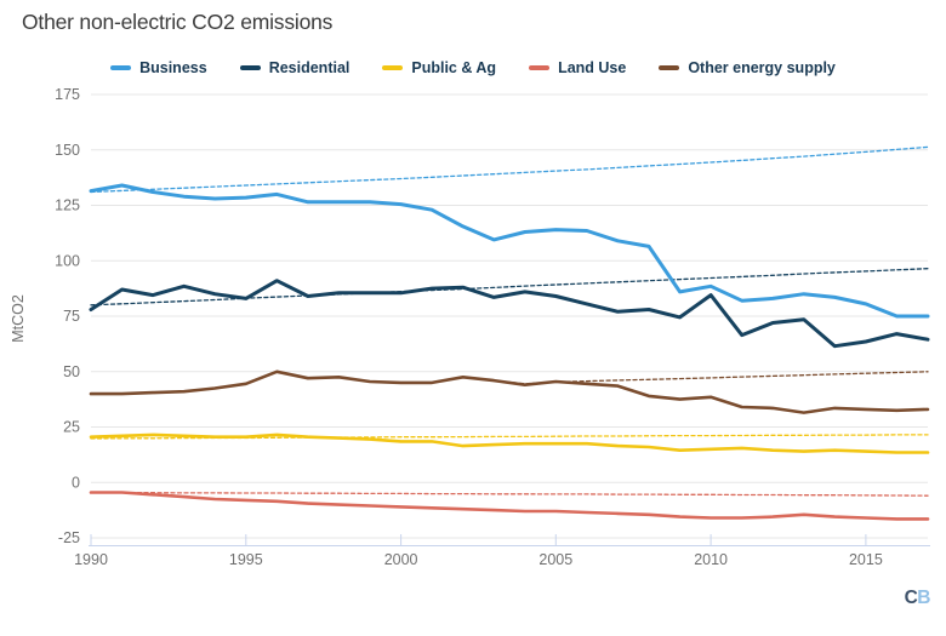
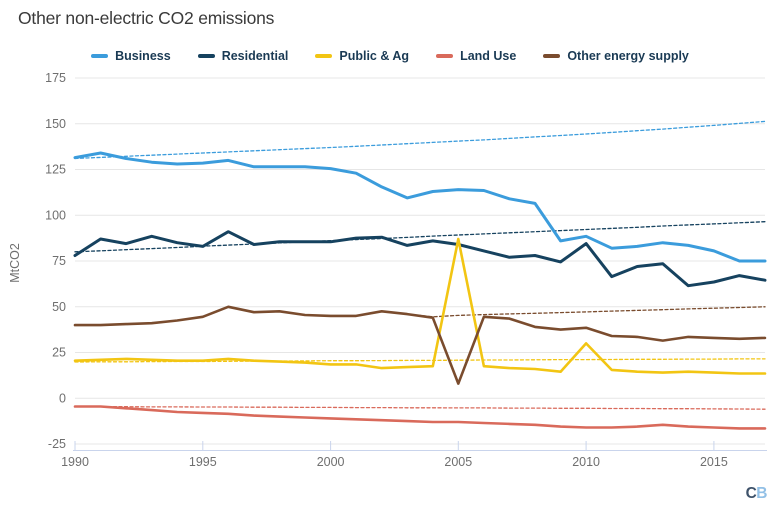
Public & Ag/2005: 18 -> 87
Other energy supply/2005: 46 -> 8
Public & Ag/2010: 15 -> 30
